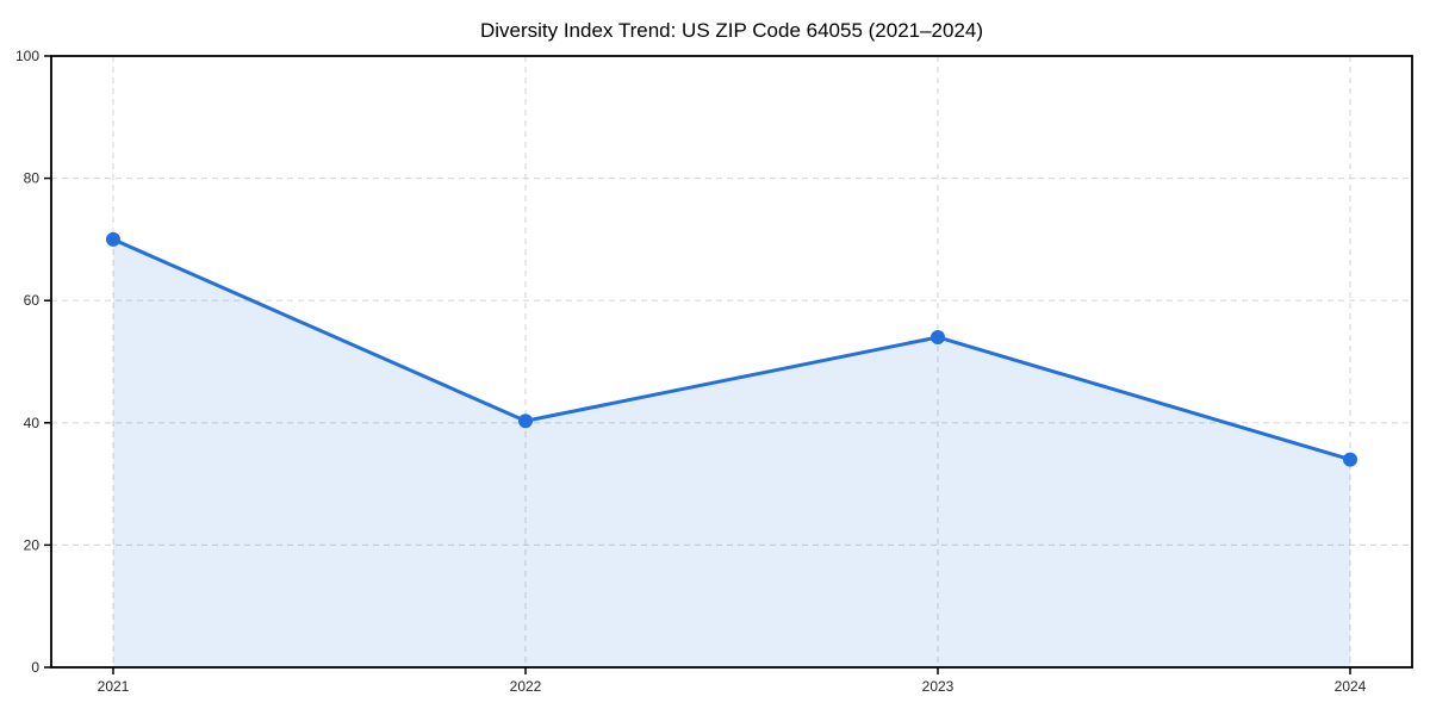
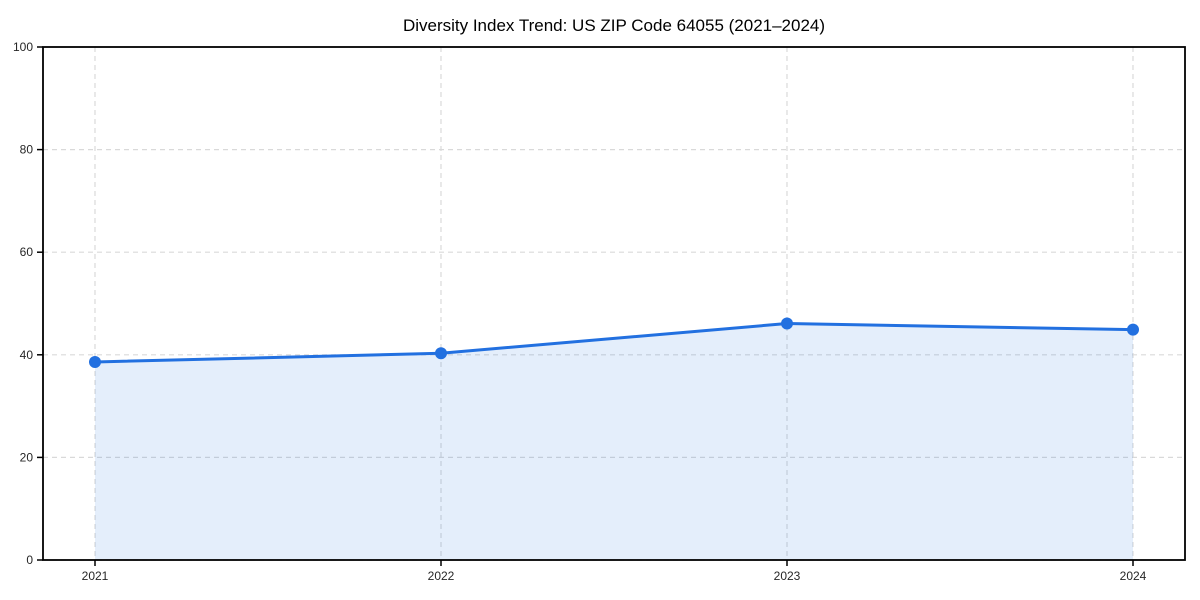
2021: 70 -> 39
2023: 54 -> 46
2024: 34 -> 45
